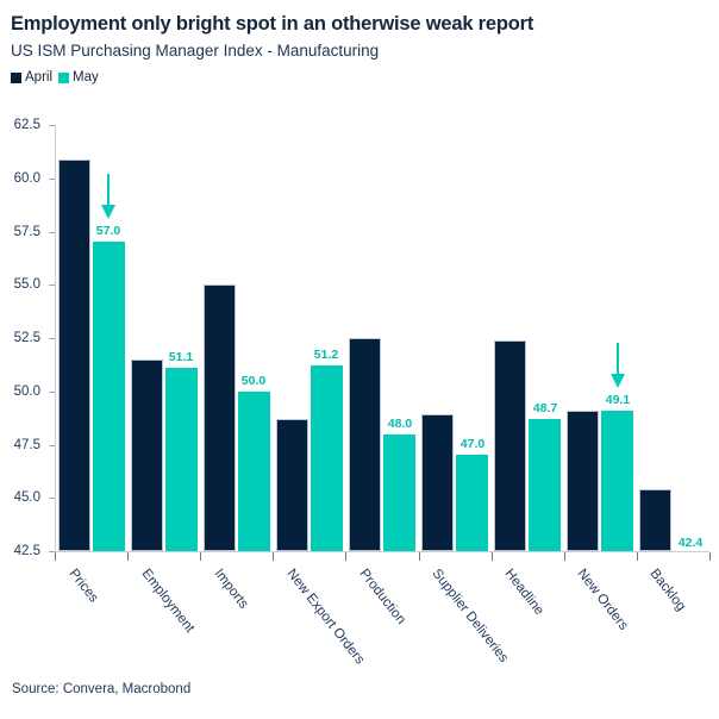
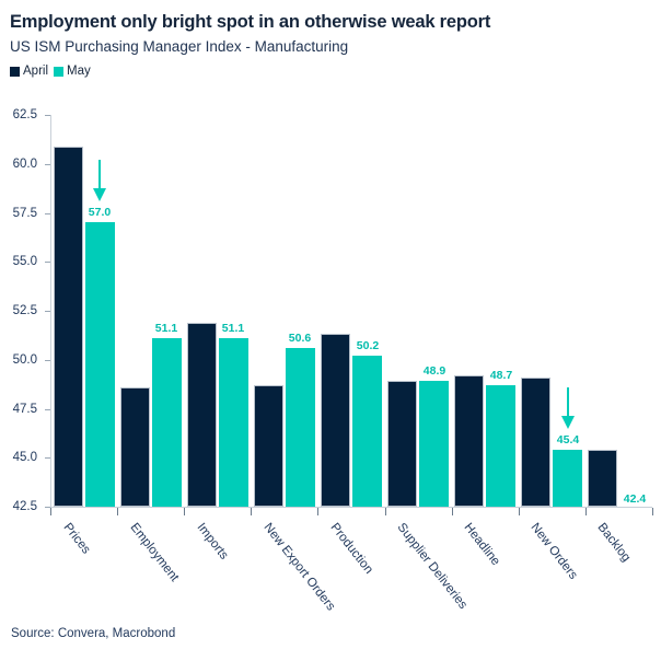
April/Employment: 51.5 -> 48.6
April/Imports: 55.0 -> 51.9
May/Imports: 50.0 -> 51.1
May/New Export Orders: 51.2 -> 50.6
April/Production: 52.5 -> 51.3
May/Production: 48.0 -> 50.2
May/Supplier Deliveries: 47.0 -> 48.9
April/Headline: 52.4 -> 49.2
May/New Orders: 49.1 -> 45.4
